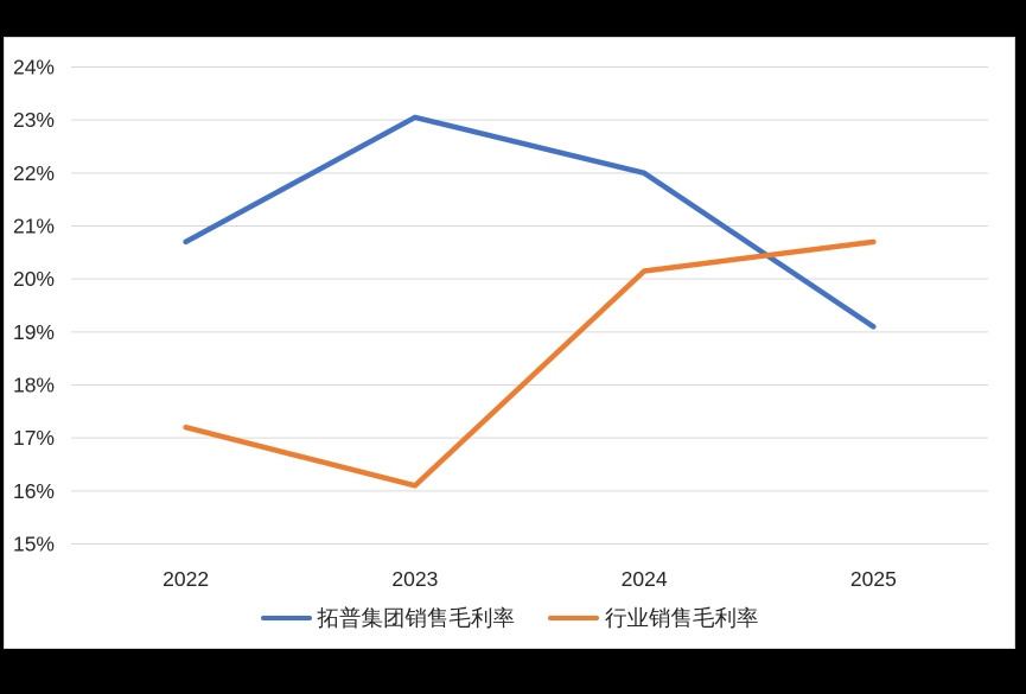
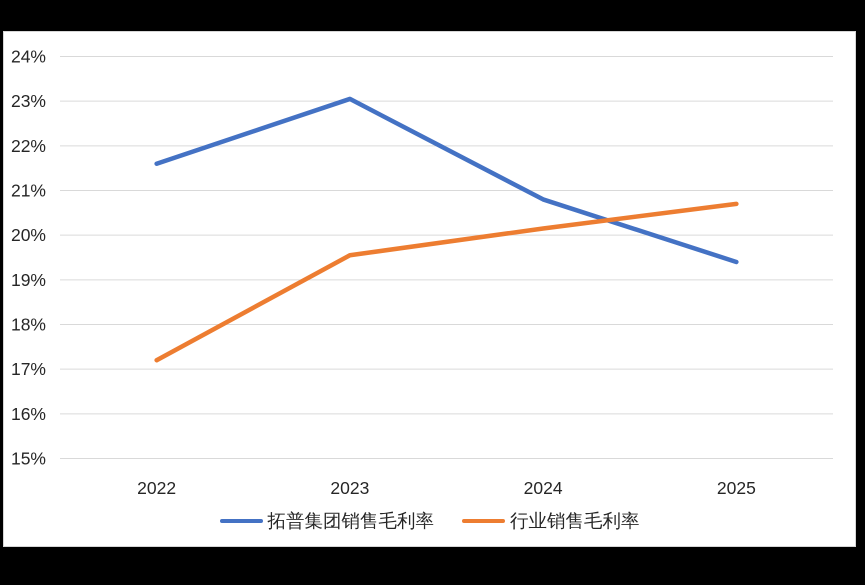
拓普集团销售毛利率/2022: 20.7% -> 21.6%
行业销售毛利率/2023: 16.1% -> 19.6%
拓普集团销售毛利率/2024: 22.0% -> 20.8%
拓普集团销售毛利率/2025: 19.1% -> 19.4%
